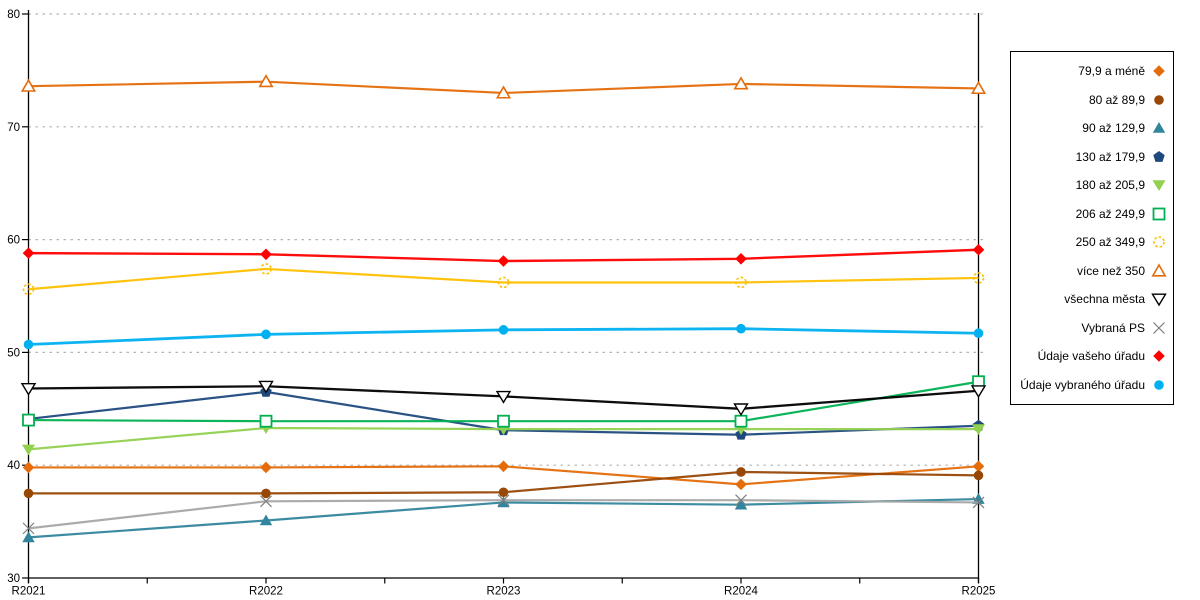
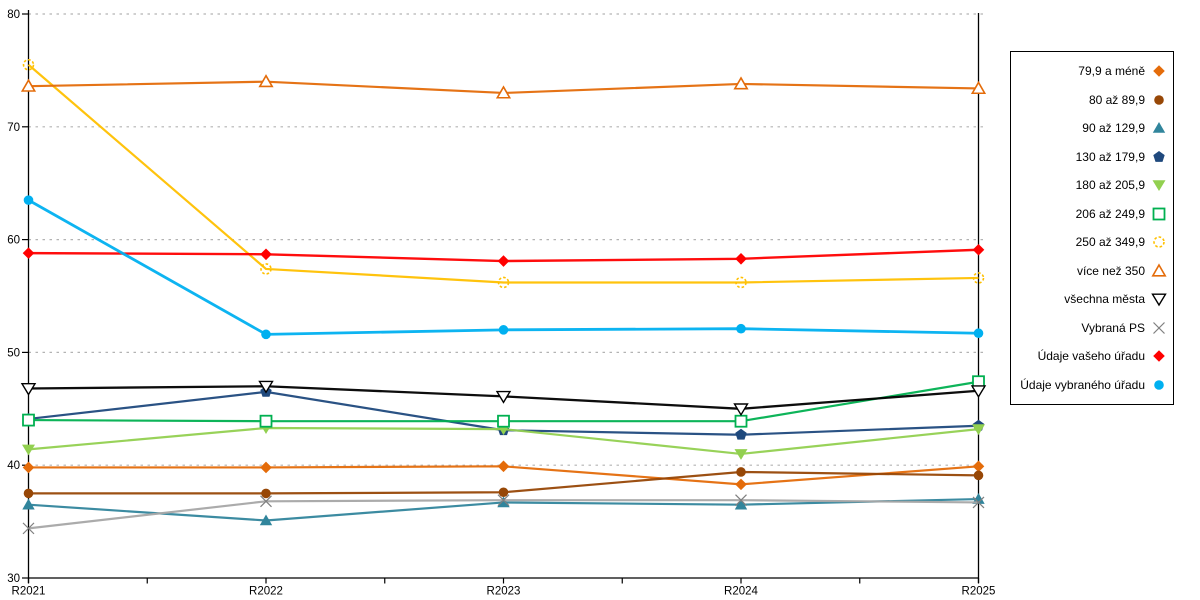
90 až 129,9/R2021: 33.6 -> 36.5
250 až 349,9/R2021: 55.6 -> 75.5
Údaje vybraného úřadu/R2021: 50.7 -> 63.5
180 až 205,9/R2024: 43.2 -> 41.0
